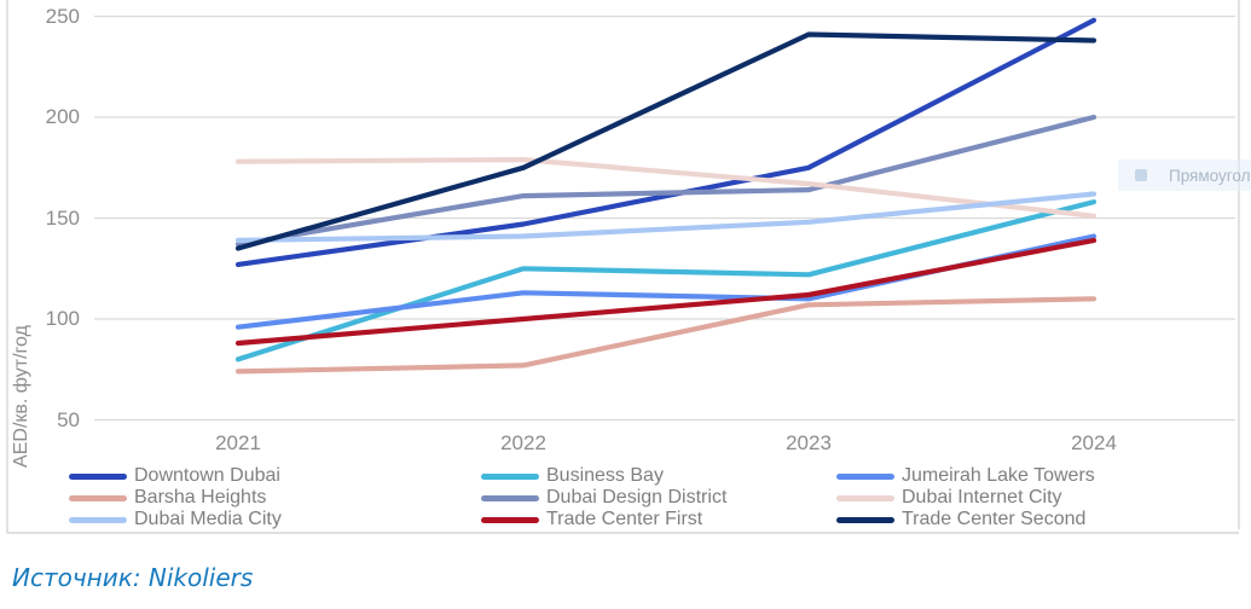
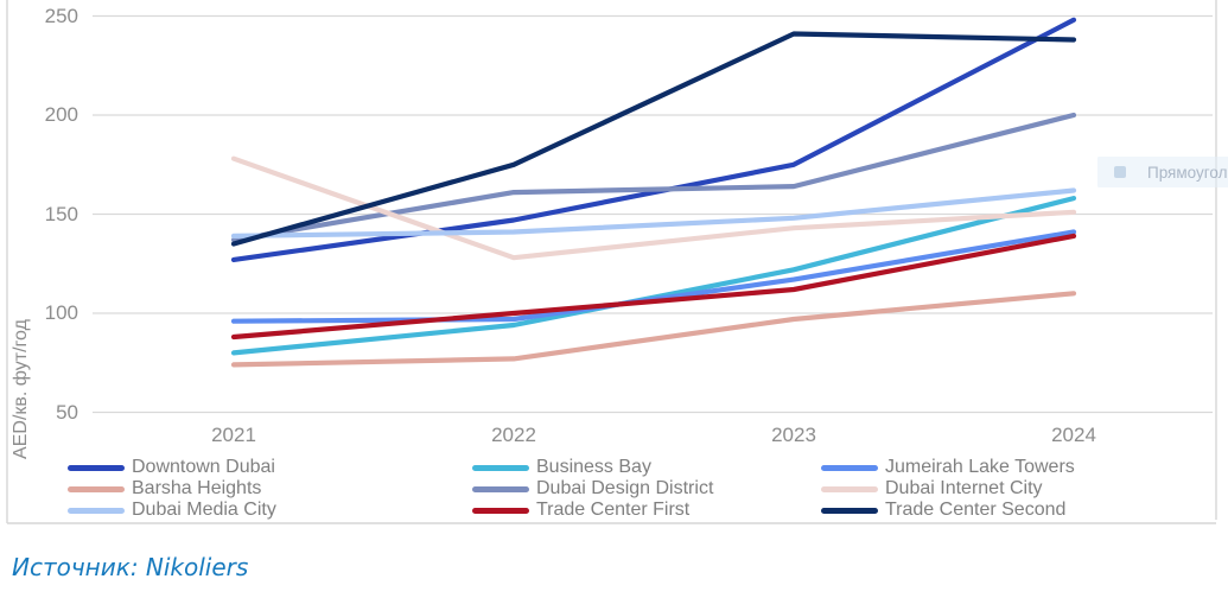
Business Bay/2022: 125 -> 94
Jumeirah Lake Towers/2022: 113 -> 97
Dubai Internet City/2022: 179 -> 128
Jumeirah Lake Towers/2023: 110 -> 117
Barsha Heights/2023: 107 -> 97
Dubai Internet City/2023: 167 -> 143
